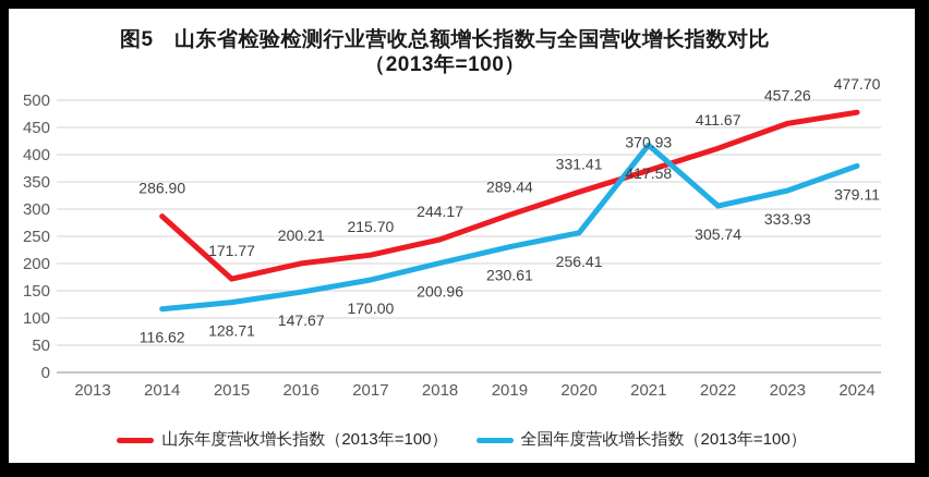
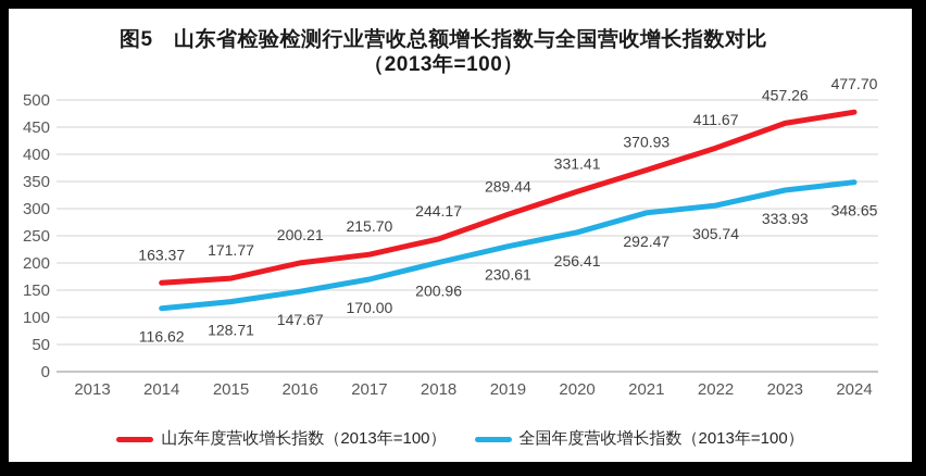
山东年度营收增长指数（2013年=100）/2014: 286.90 -> 163.37
全国年度营收增长指数（2013年=100）/2021: 417.58 -> 292.47
全国年度营收增长指数（2013年=100）/2024: 379.11 -> 348.65
